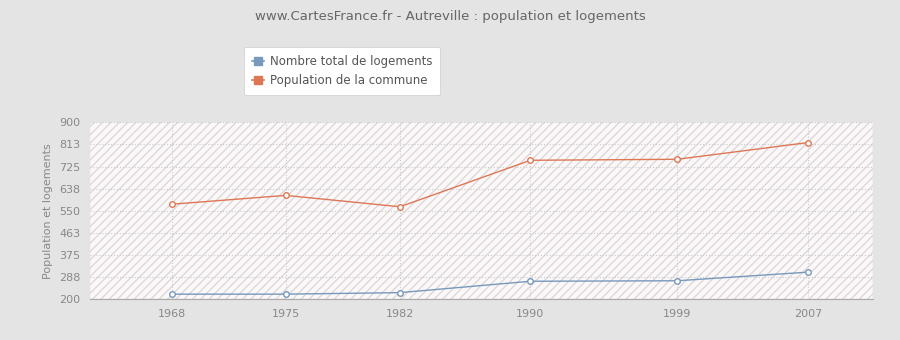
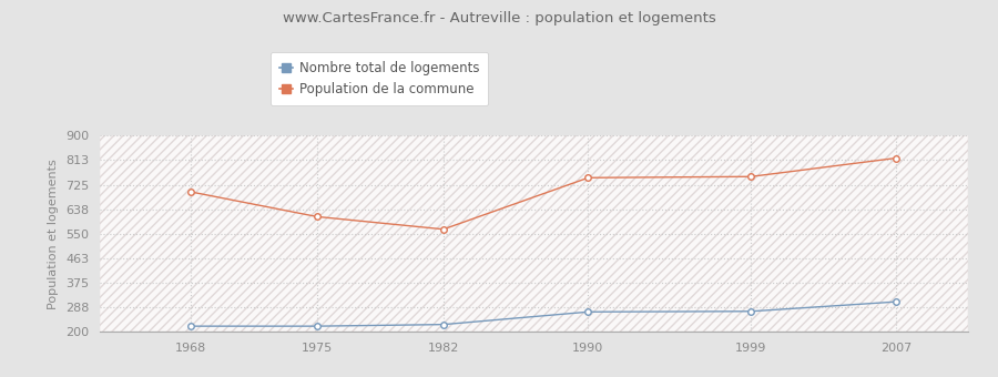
Population de la commune/1968: 576 -> 700
